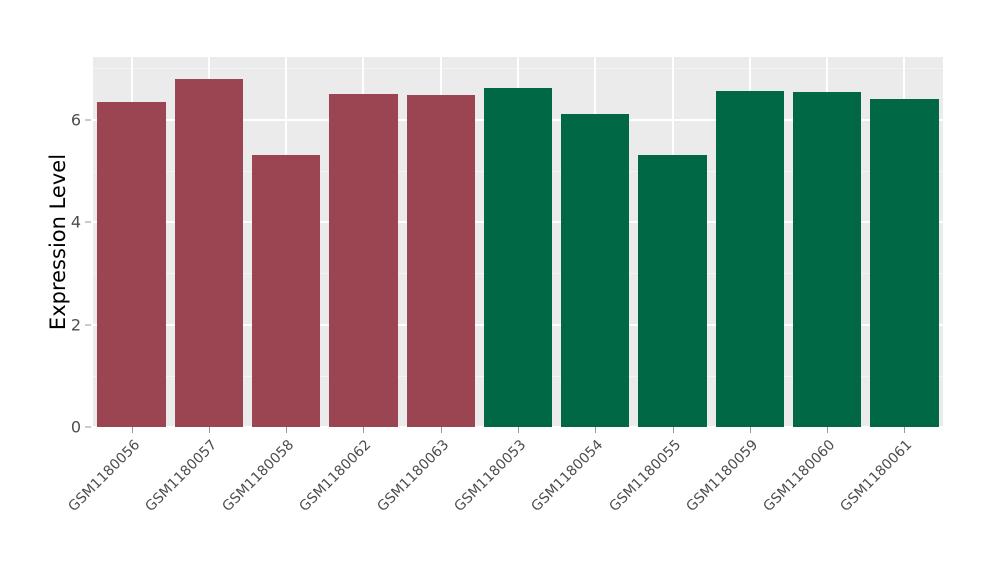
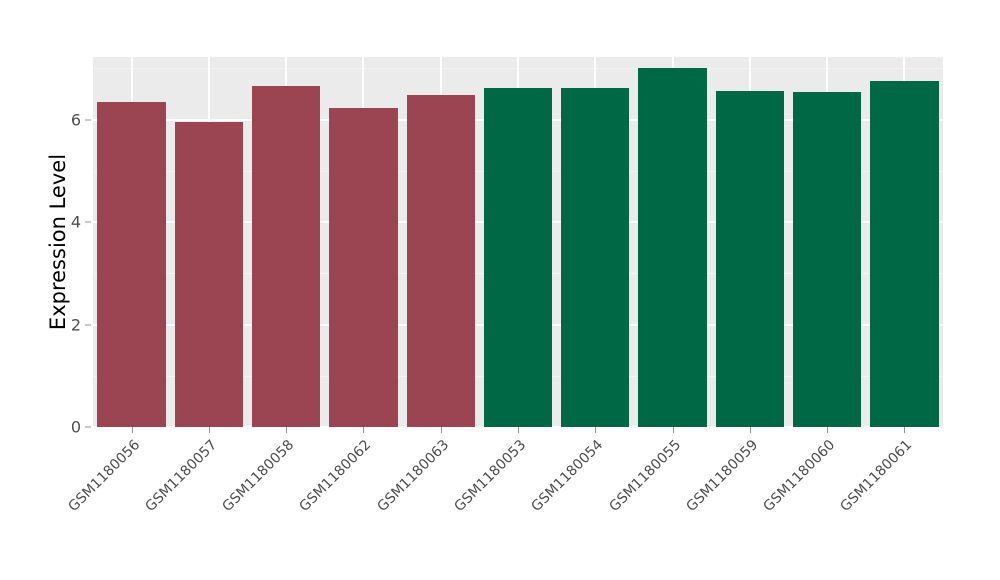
GSM1180057: 6.8 -> 6.0
GSM1180058: 5.3 -> 6.7
GSM1180062: 6.5 -> 6.2
GSM1180054: 6.1 -> 6.6
GSM1180055: 5.3 -> 7.0
GSM1180061: 6.4 -> 6.8
